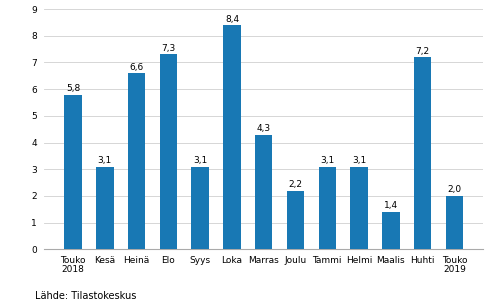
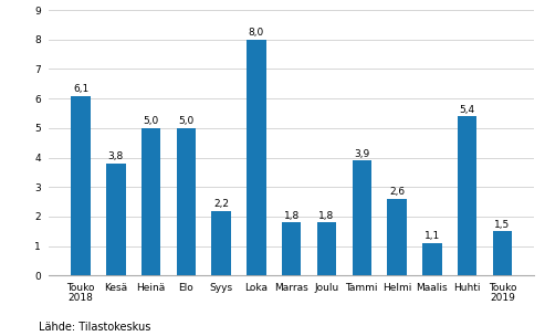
Touko 2018: 5,8 -> 6,1
Kesä: 3,1 -> 3,8
Heinä: 6,6 -> 5,0
Elo: 7,3 -> 5,0
Syys: 3,1 -> 2,2
Loka: 8,4 -> 8,0
Marras: 4,3 -> 1,8
Joulu: 2,2 -> 1,8
Tammi: 3,1 -> 3,9
Helmi: 3,1 -> 2,6
Maalis: 1,4 -> 1,1
Huhti: 7,2 -> 5,4
Touko 2019: 2,0 -> 1,5
